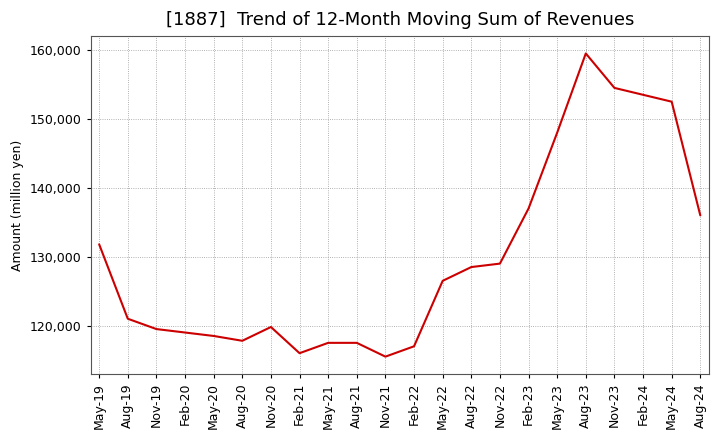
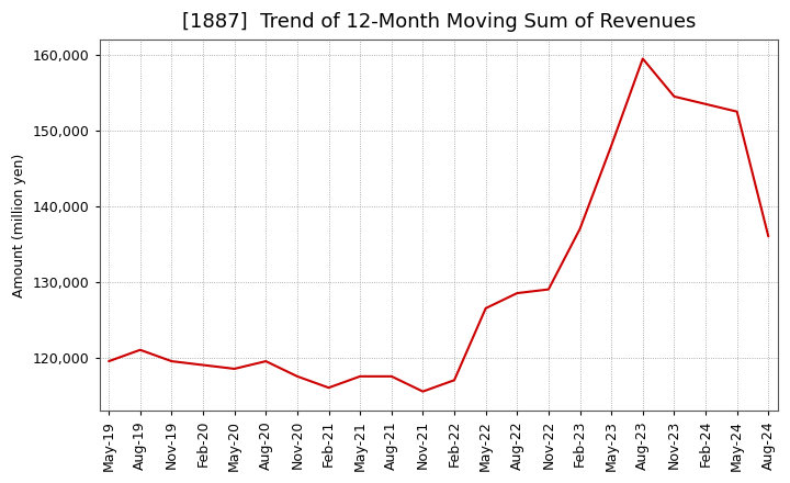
May-19: 131,800 -> 119,500
Aug-20: 117,800 -> 119,500
Nov-20: 119,800 -> 117,500
